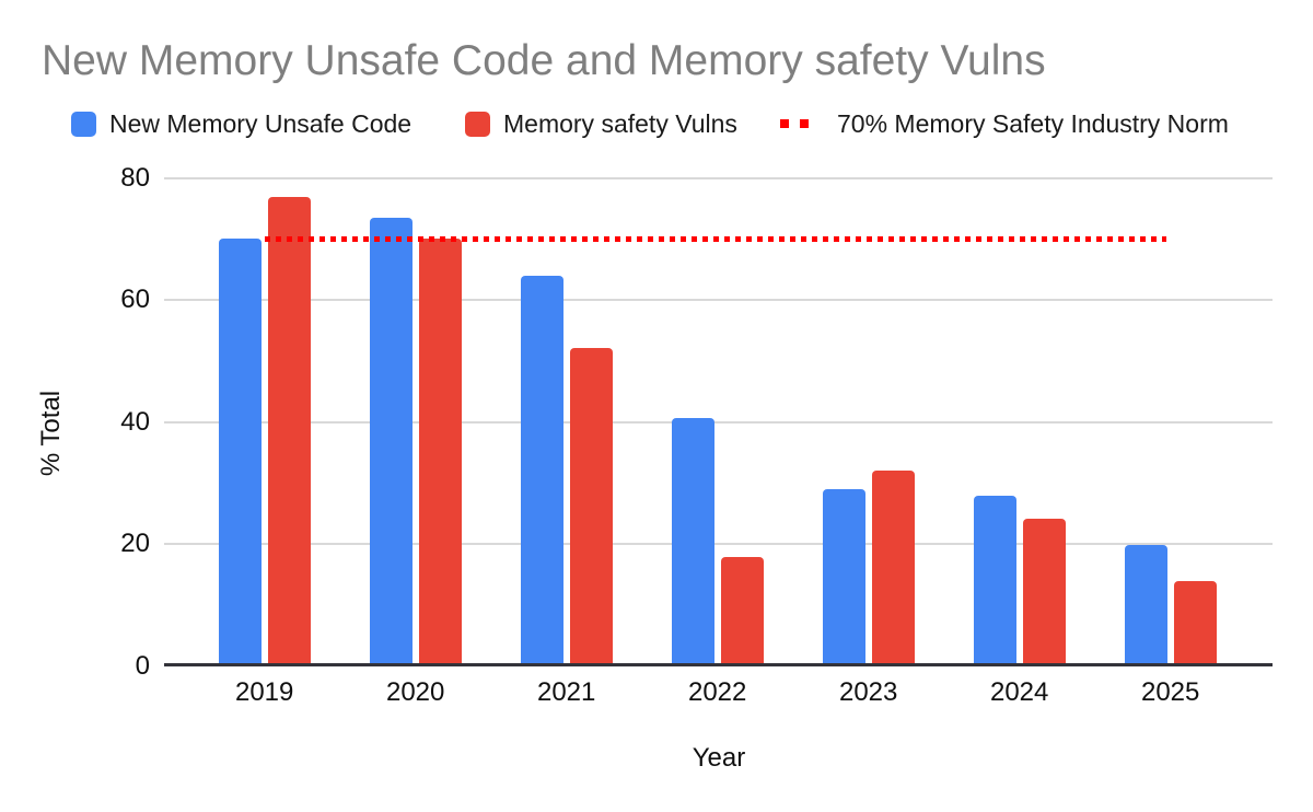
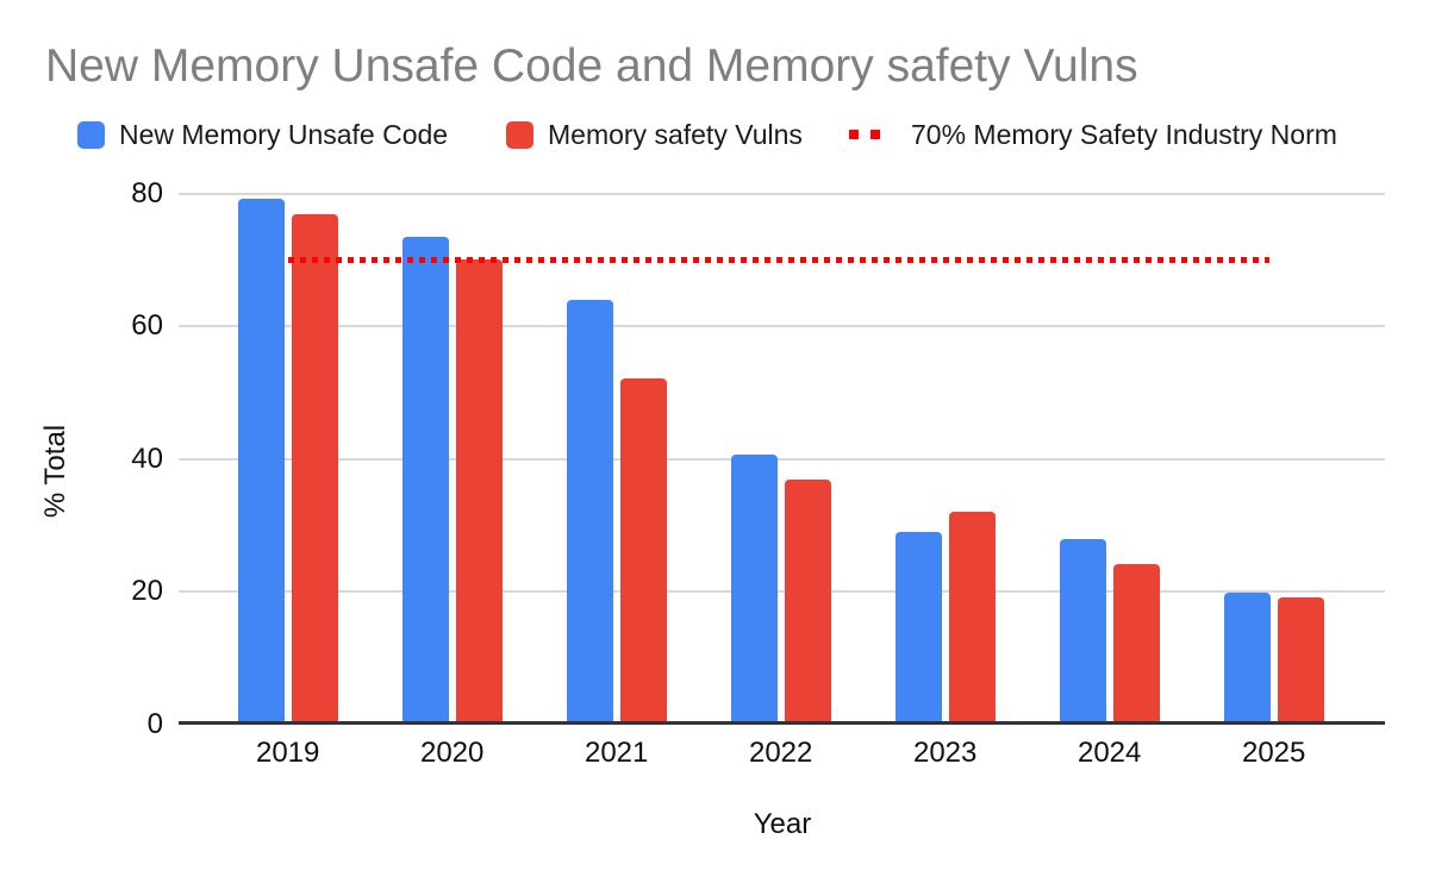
New Memory Unsafe Code/2019: 70 -> 79
Memory safety Vulns/2022: 18 -> 37
Memory safety Vulns/2025: 14 -> 19
